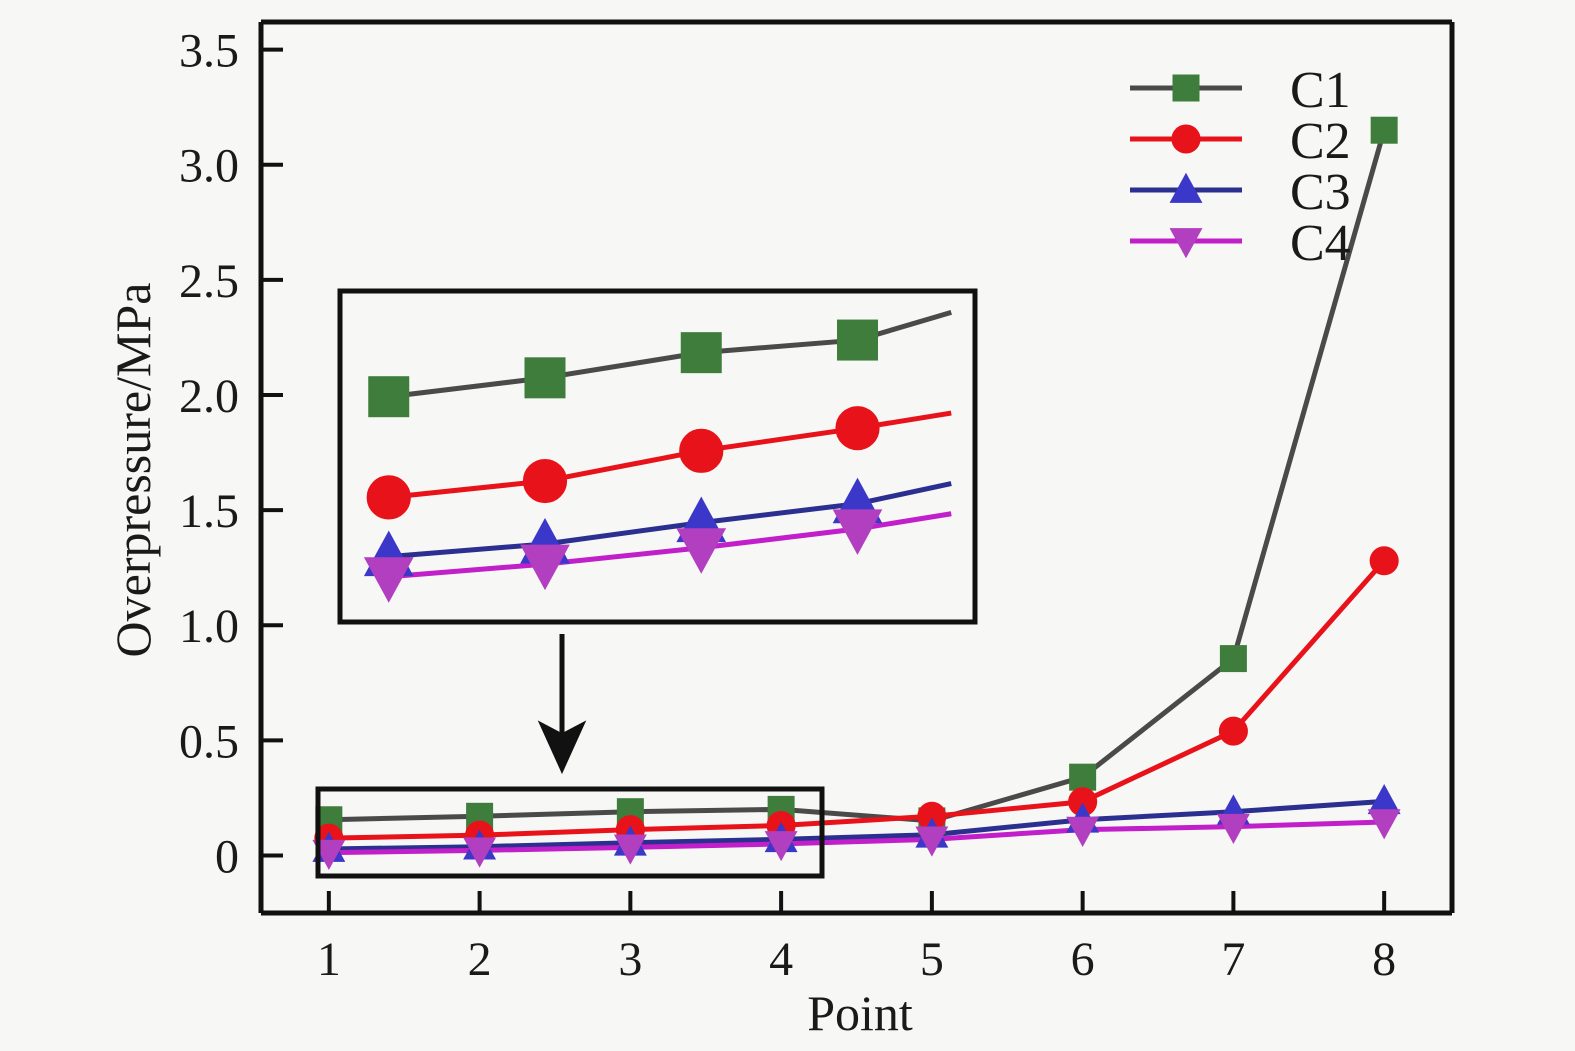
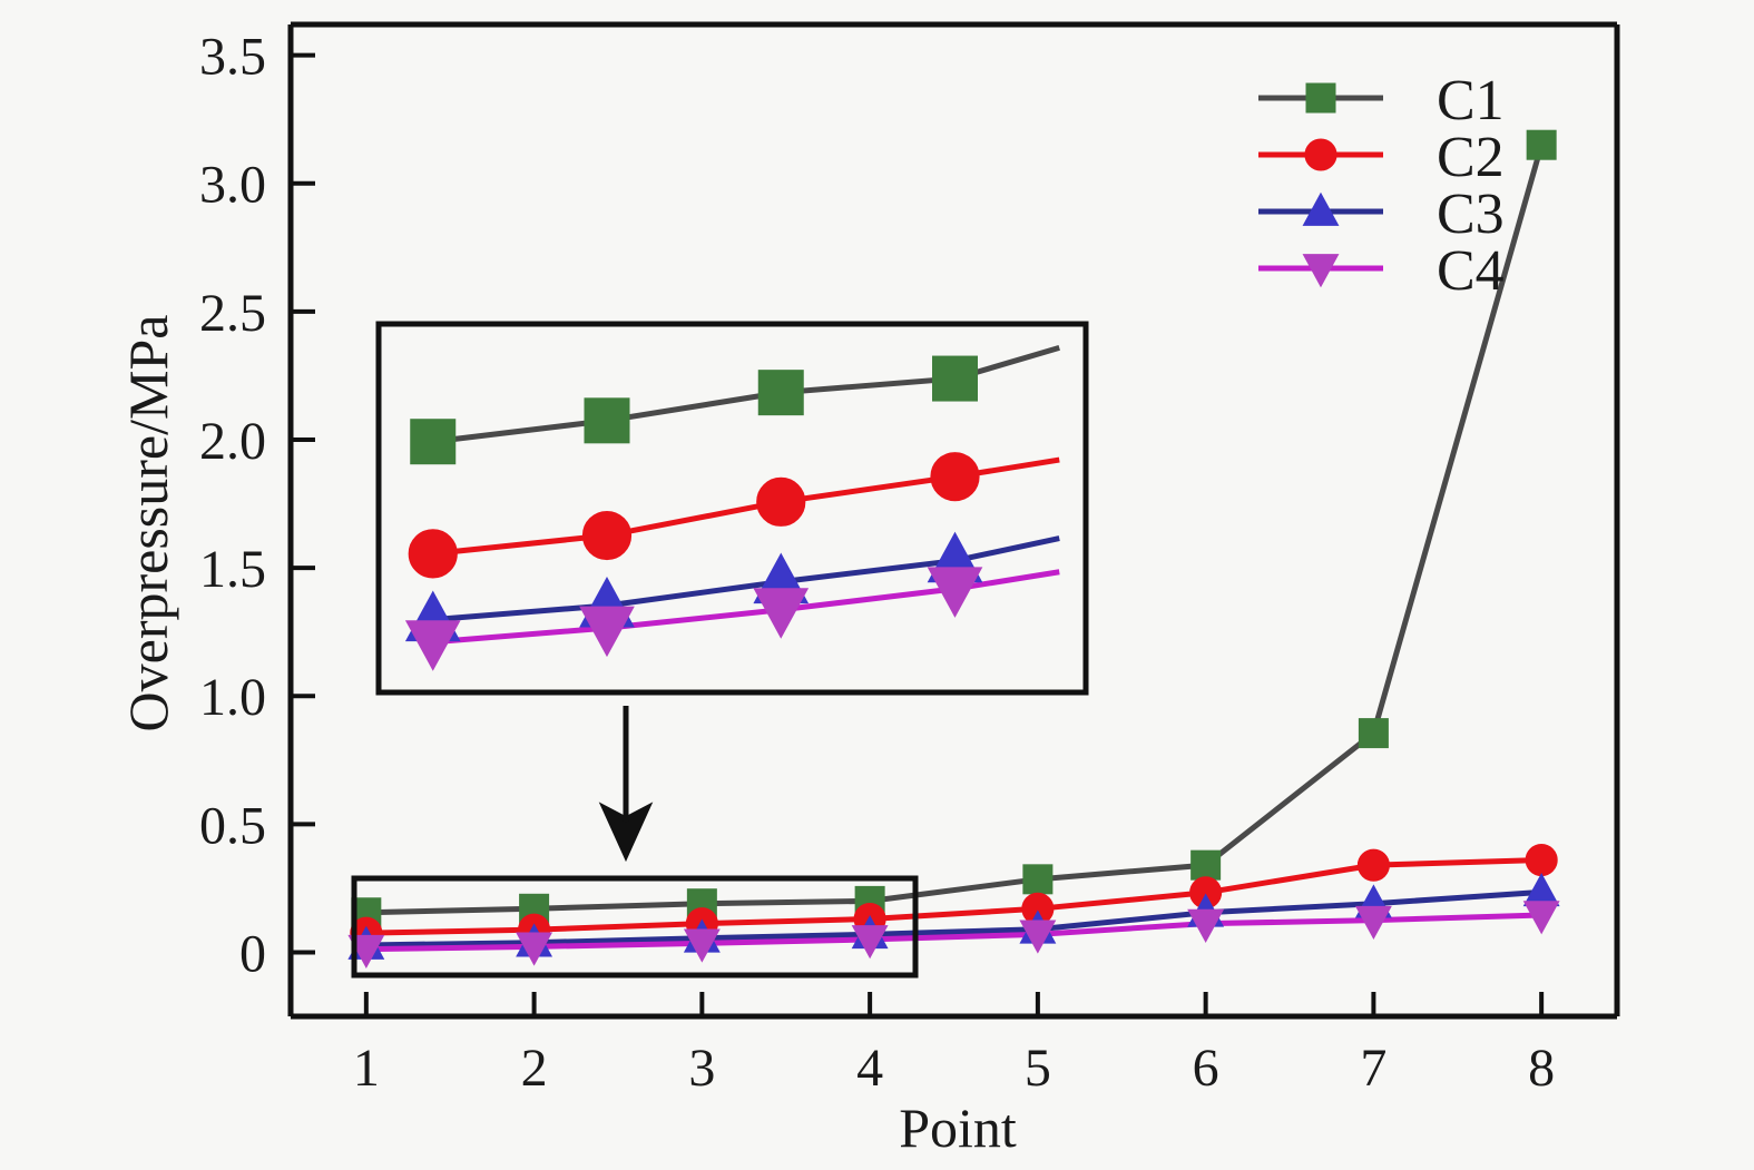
C1/5: 0.15 -> 0.28
C2/7: 0.54 -> 0.34
C2/8: 1.28 -> 0.36
